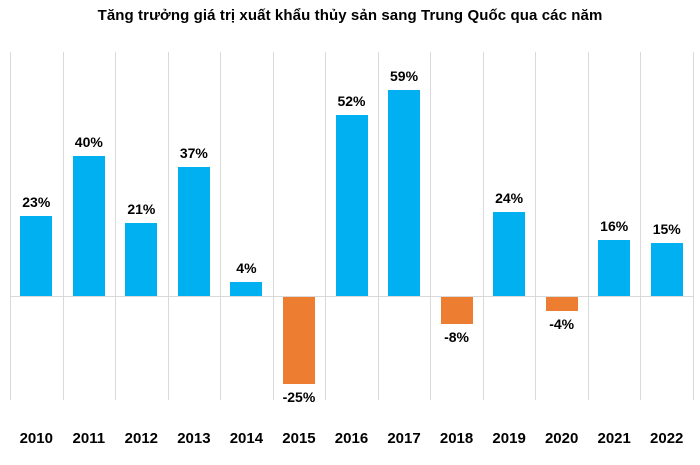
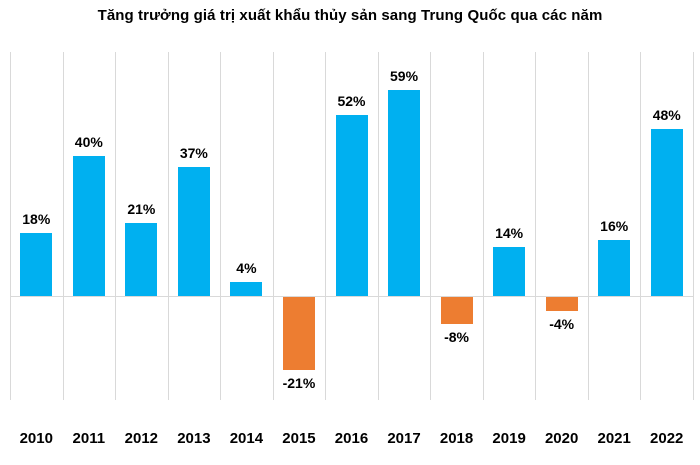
2010: 23% -> 18%
2015: -25% -> -21%
2019: 24% -> 14%
2022: 15% -> 48%
